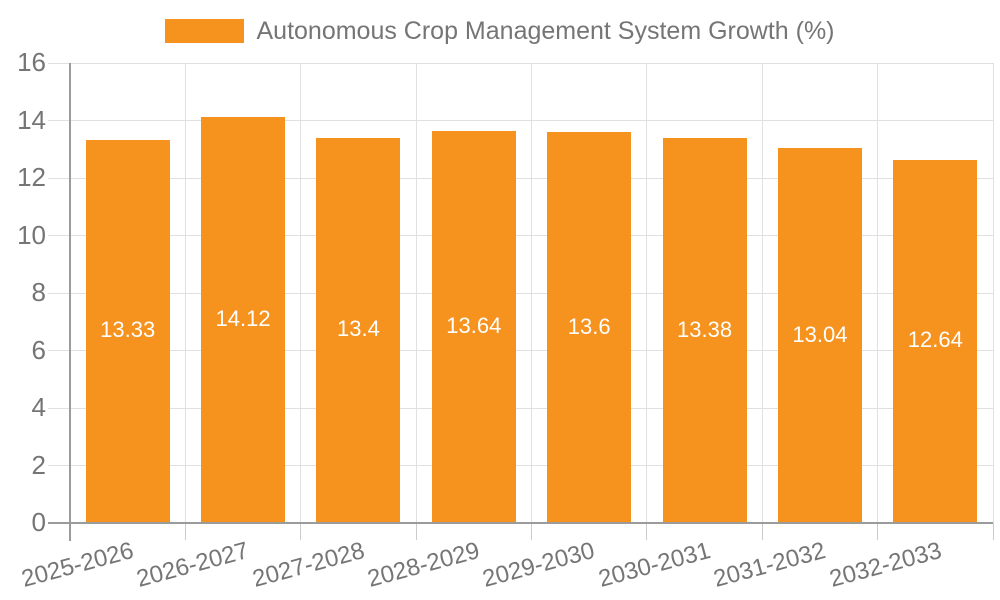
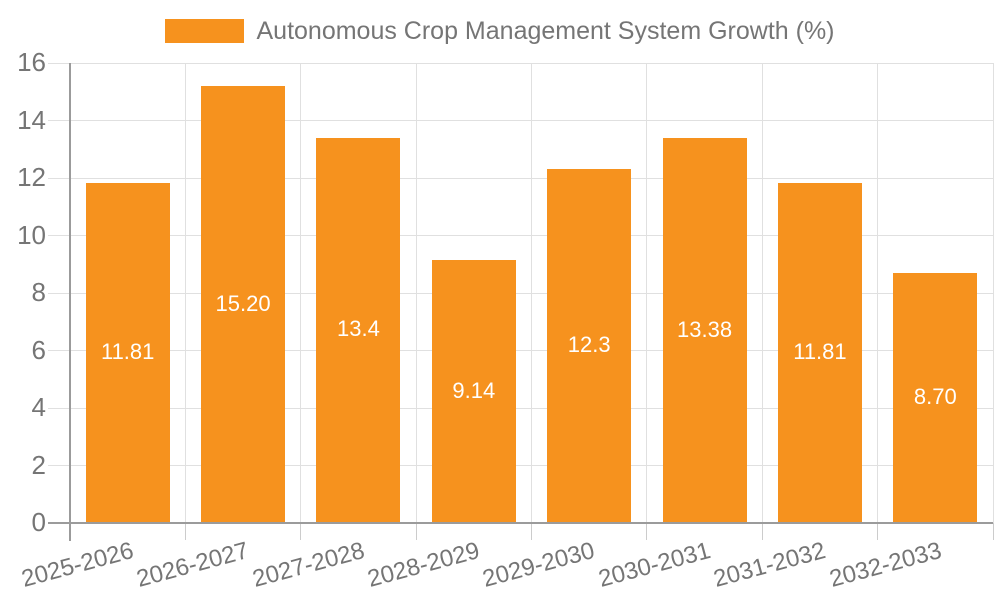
2025-2026: 13.33 -> 11.81
2026-2027: 14.12 -> 15.20
2028-2029: 13.64 -> 9.14
2029-2030: 13.6 -> 12.3
2031-2032: 13.04 -> 11.81
2032-2033: 12.64 -> 8.70
